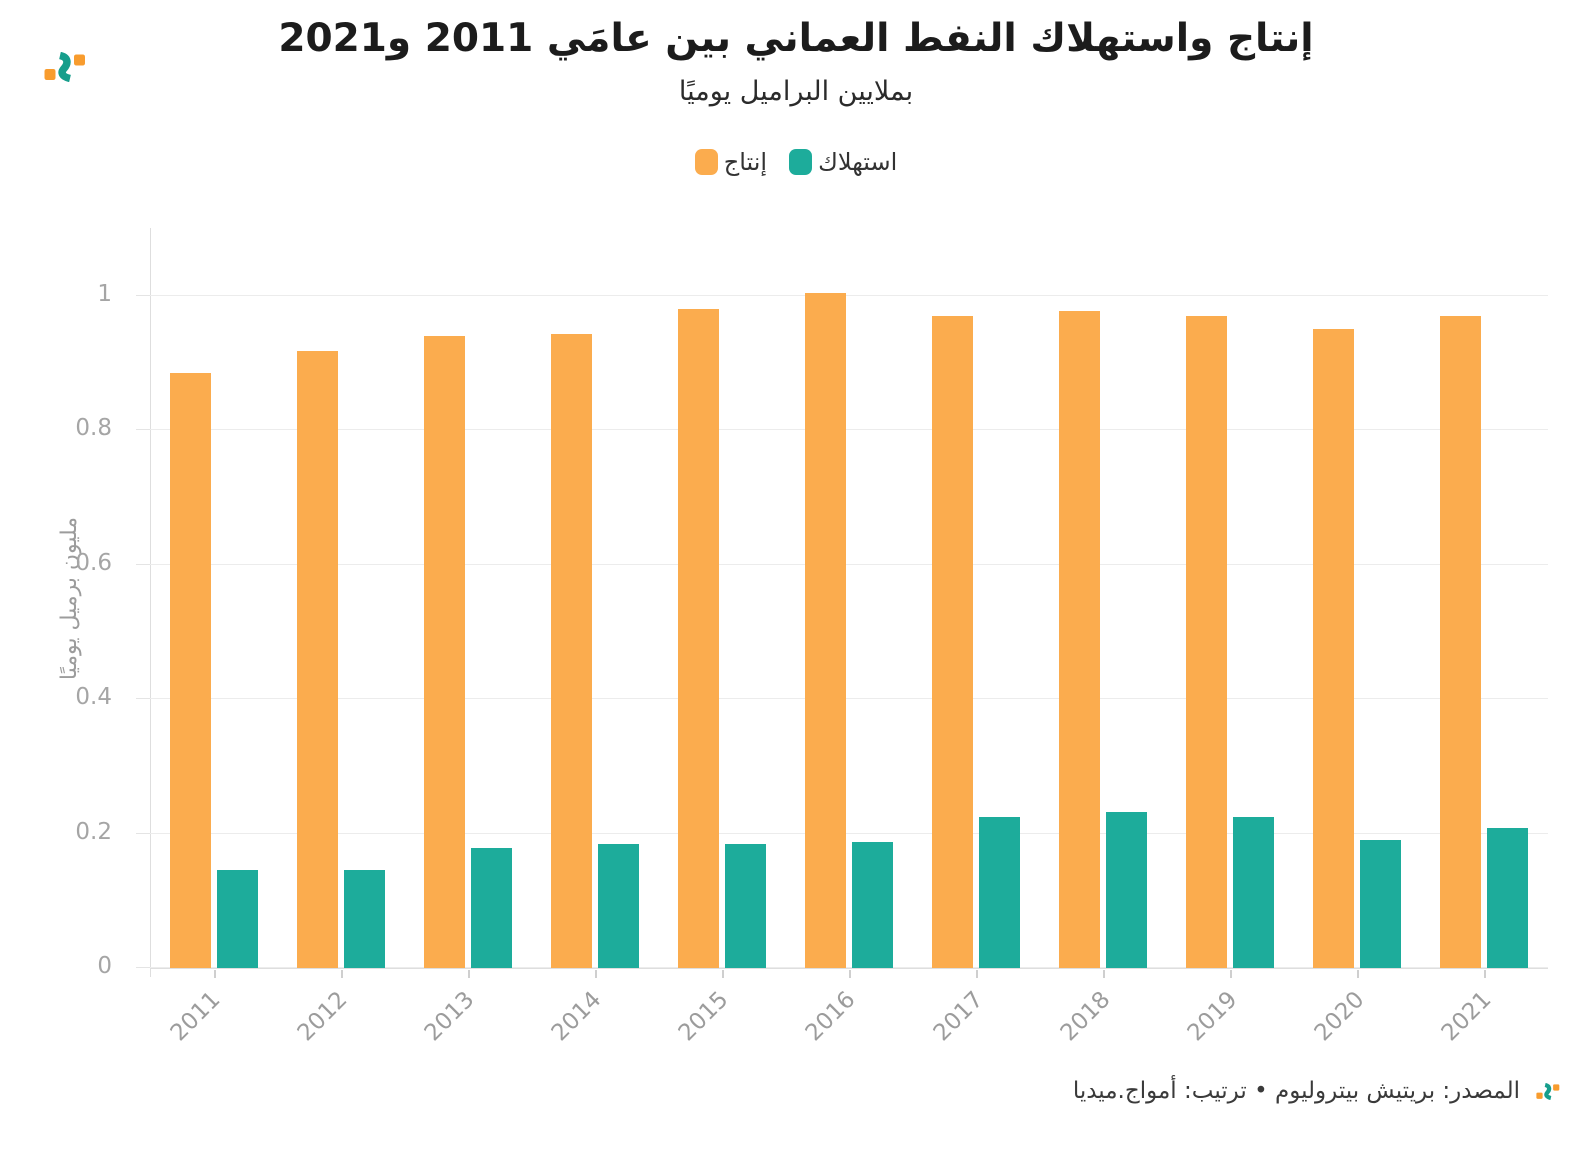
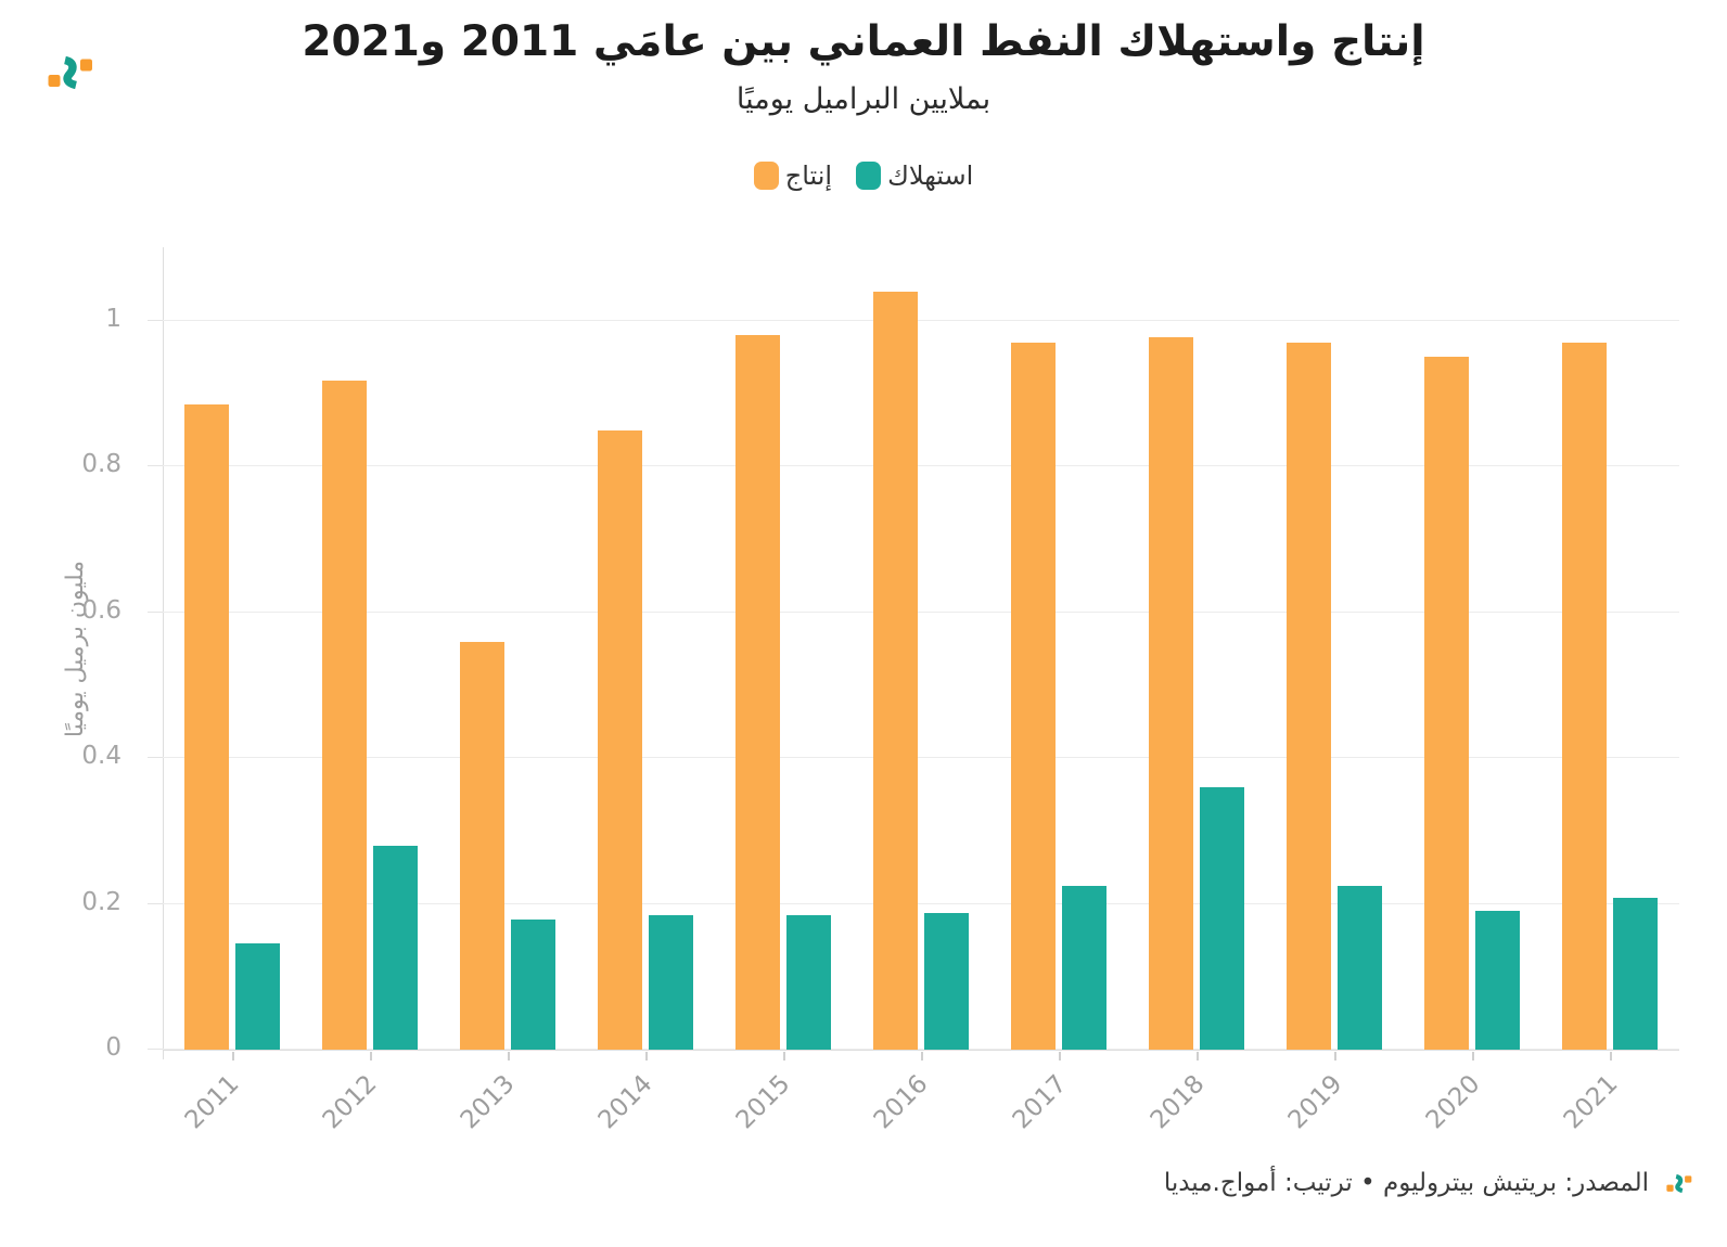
استهلاك/2012: 0.15 -> 0.28
إنتاج/2013: 0.94 -> 0.56
إنتاج/2014: 0.94 -> 0.85
إنتاج/2016: 1.00 -> 1.04
استهلاك/2018: 0.23 -> 0.36
